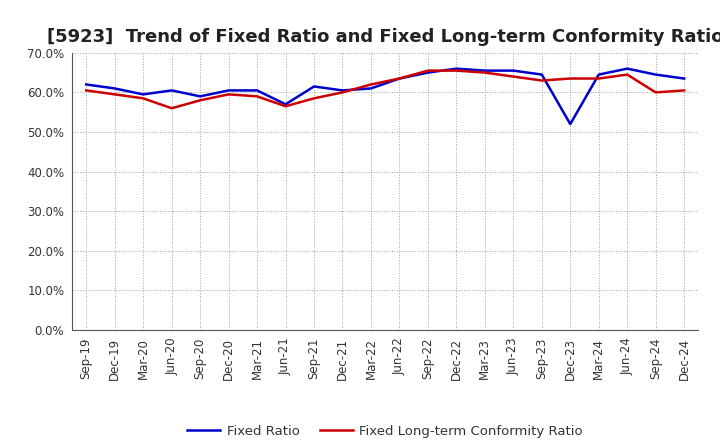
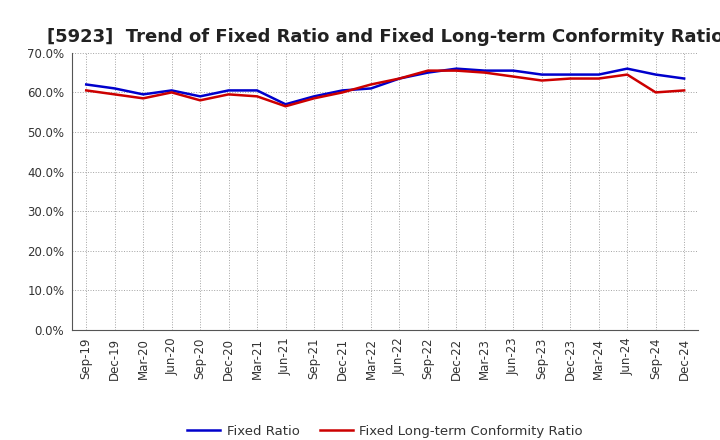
Fixed Long-term Conformity Ratio/Jun-20: 56.0% -> 60.0%
Fixed Ratio/Sep-21: 61.5% -> 59.0%
Fixed Ratio/Dec-23: 52.0% -> 64.5%
